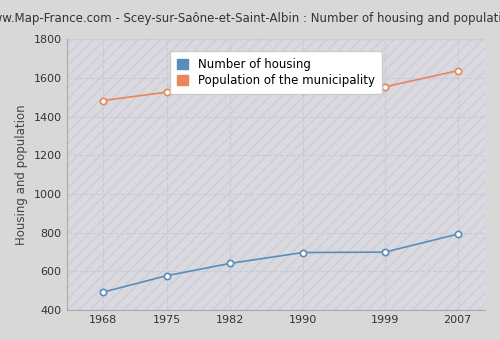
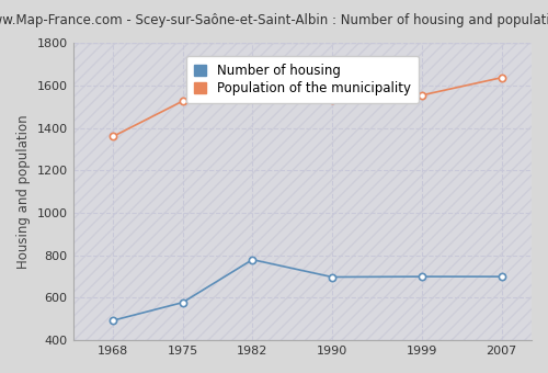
Population of the municipality/1968: 1480 -> 1360
Number of housing/1982: 640 -> 780
Number of housing/2007: 790 -> 700
